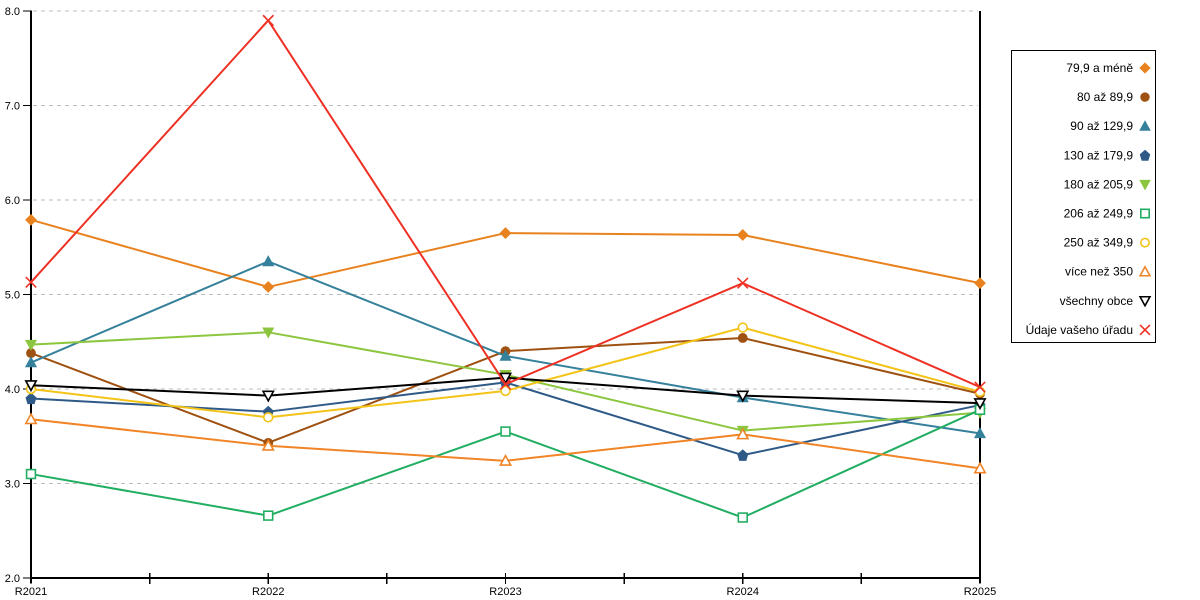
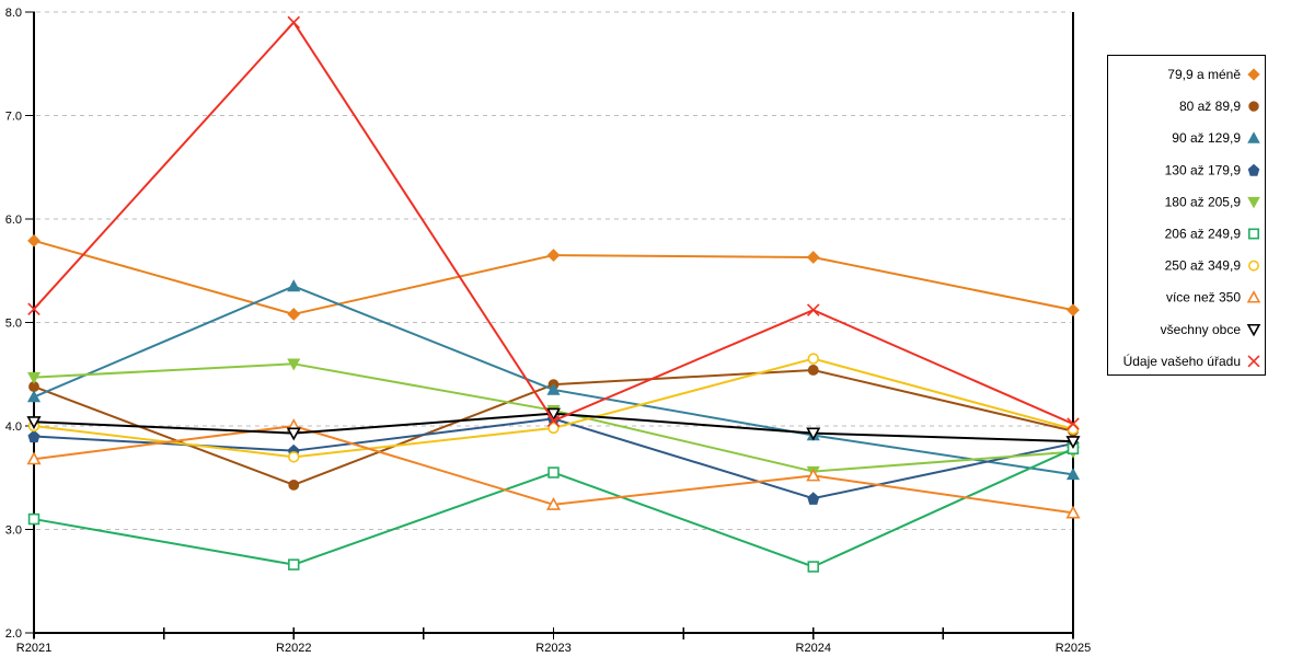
více než 350/R2022: 3.4 -> 4.0
